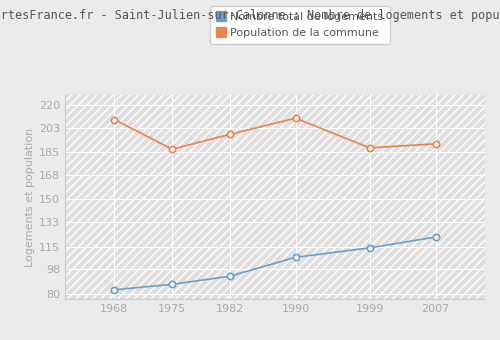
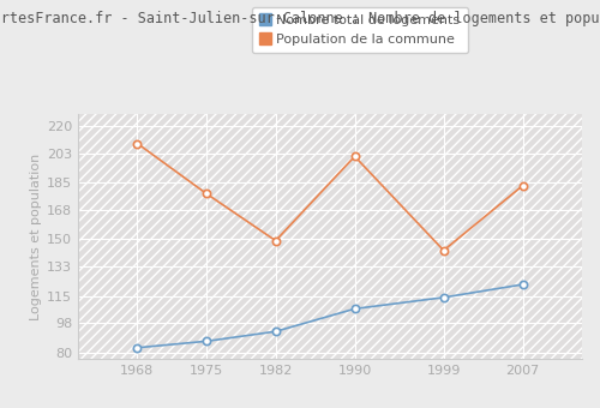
Population de la commune/1975: 187 -> 178
Population de la commune/1982: 198 -> 149
Population de la commune/1990: 210 -> 201
Population de la commune/1999: 188 -> 143
Population de la commune/2007: 191 -> 183
